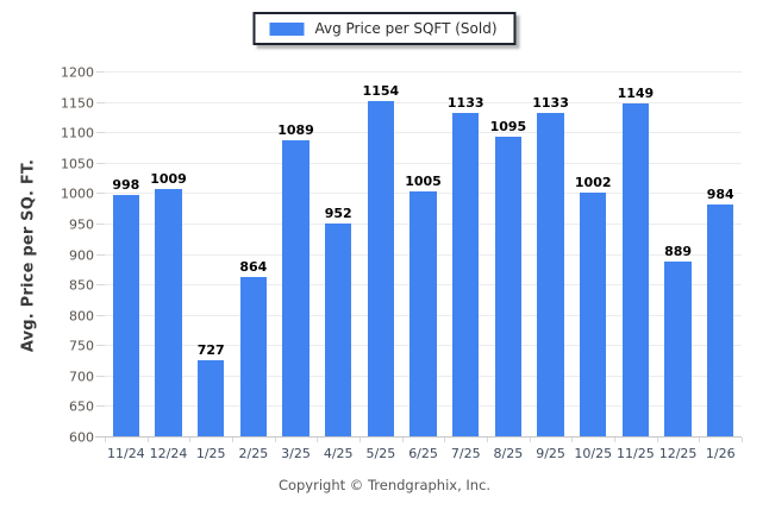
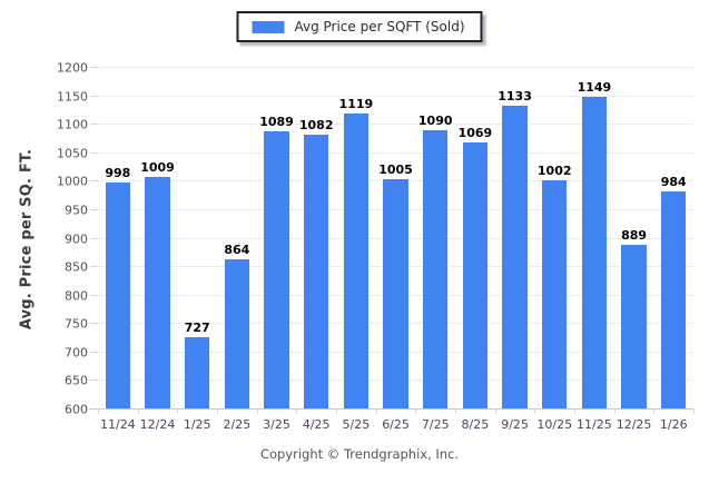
4/25: 952 -> 1082
5/25: 1154 -> 1119
7/25: 1133 -> 1090
8/25: 1095 -> 1069
